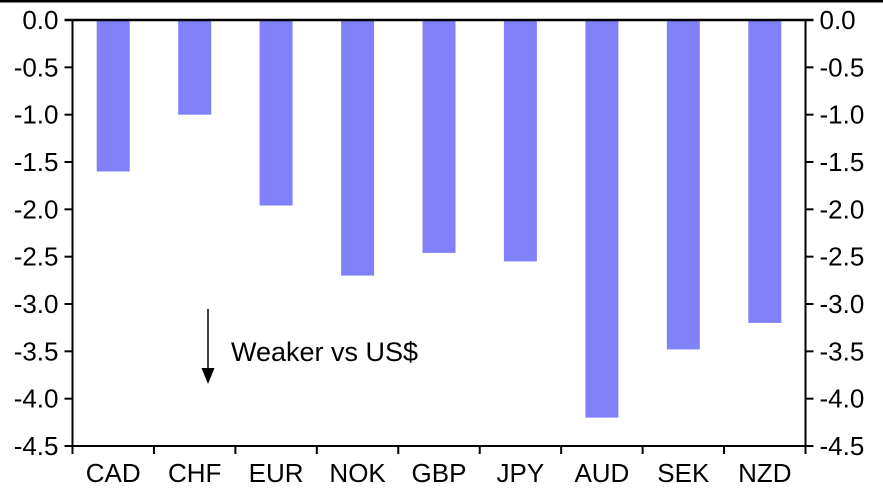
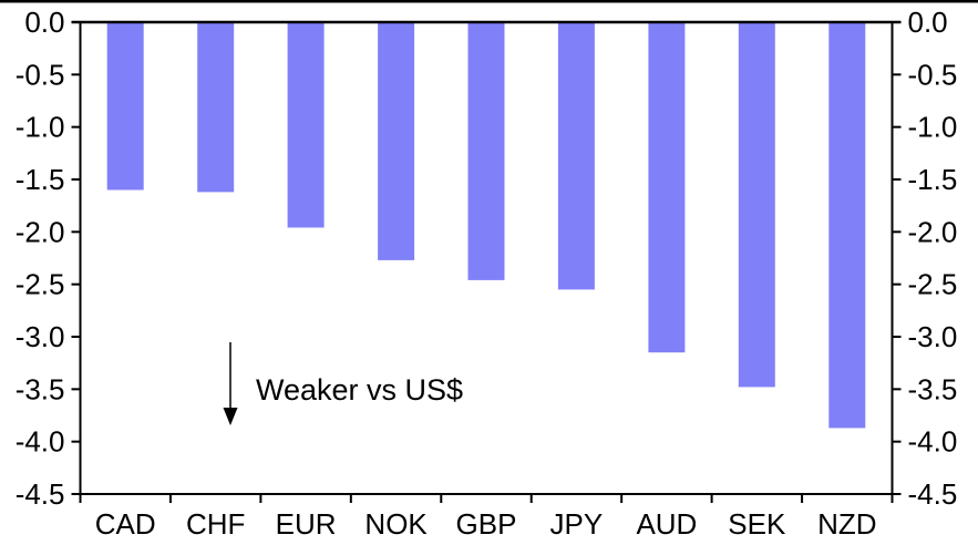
CHF: -1.0 -> -1.6
NOK: -2.7 -> -2.3
AUD: -4.2 -> -3.1
NZD: -3.2 -> -3.9
